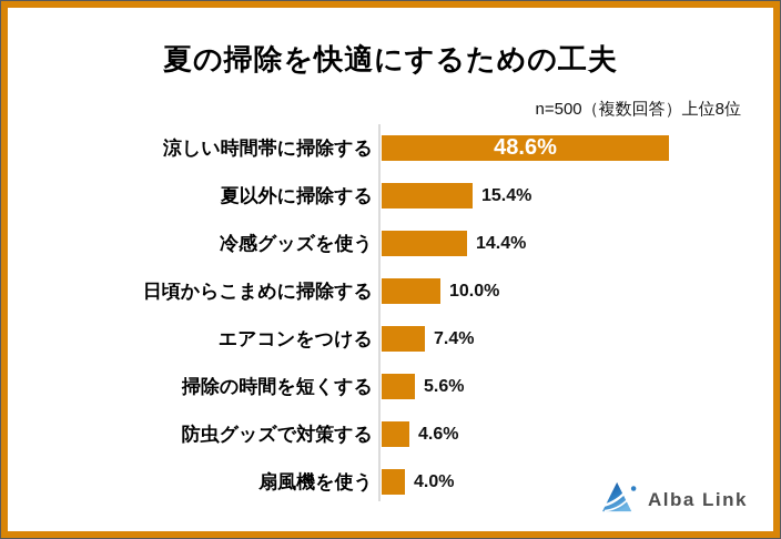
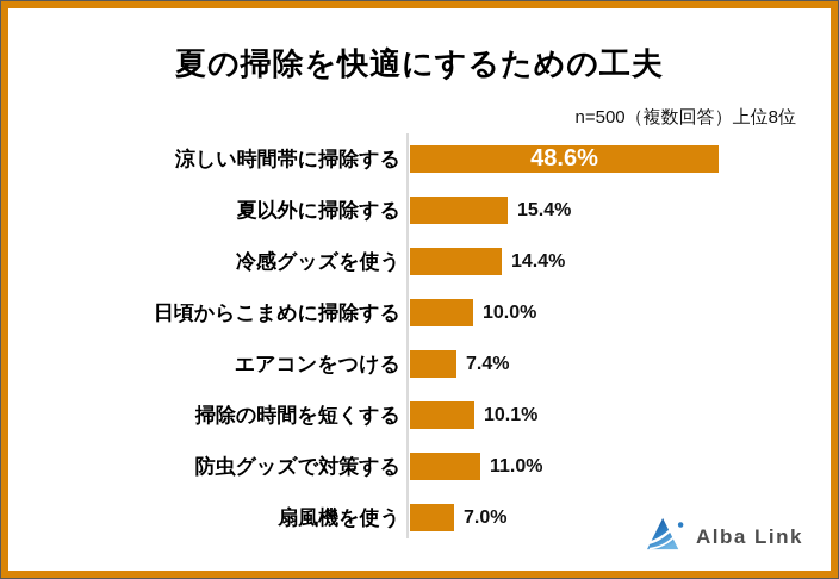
掃除の時間を短くする: 5.6% -> 10.1%
防虫グッズで対策する: 4.6% -> 11.0%
扇風機を使う: 4.0% -> 7.0%
